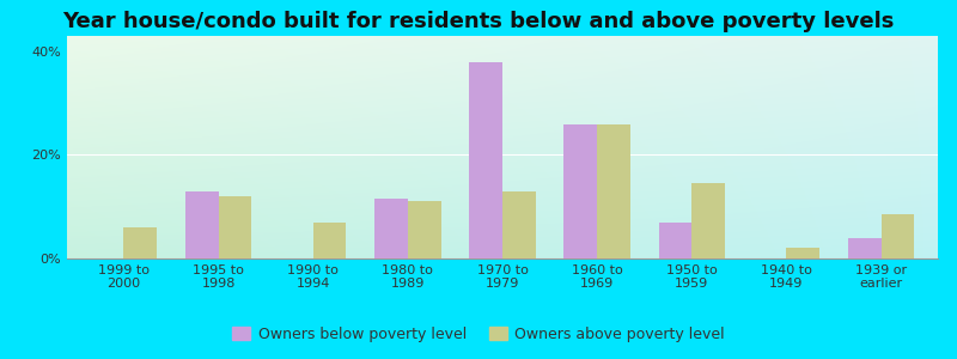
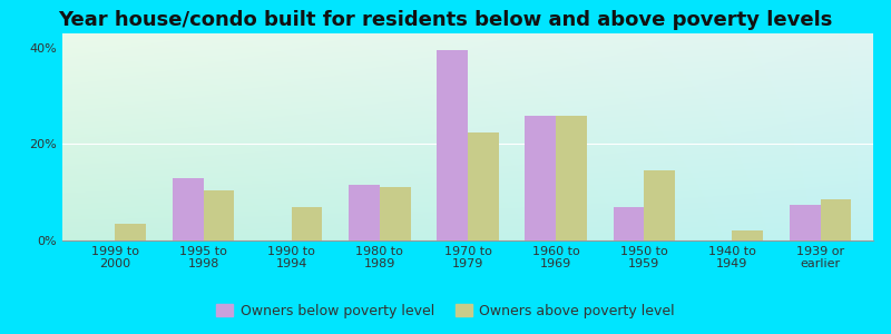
Owners above poverty level/1999 to 2000: 6.0% -> 3.5%
Owners above poverty level/1995 to 1998: 12.0% -> 10.5%
Owners below poverty level/1970 to 1979: 38.0% -> 39.5%
Owners above poverty level/1970 to 1979: 13.0% -> 22.5%
Owners below poverty level/1939 or earlier: 4.0% -> 7.5%
